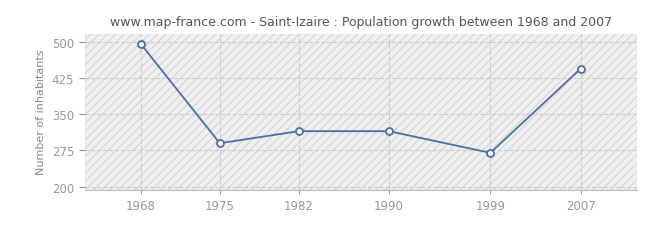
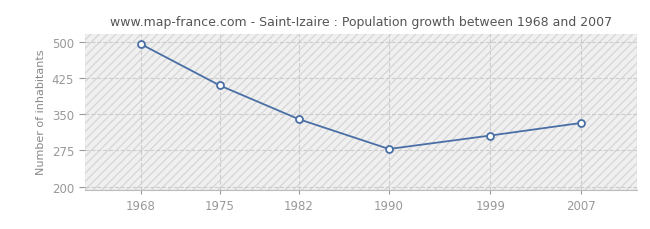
1975: 290 -> 410
1982: 315 -> 340
1990: 315 -> 278
1999: 270 -> 306
2007: 445 -> 332
